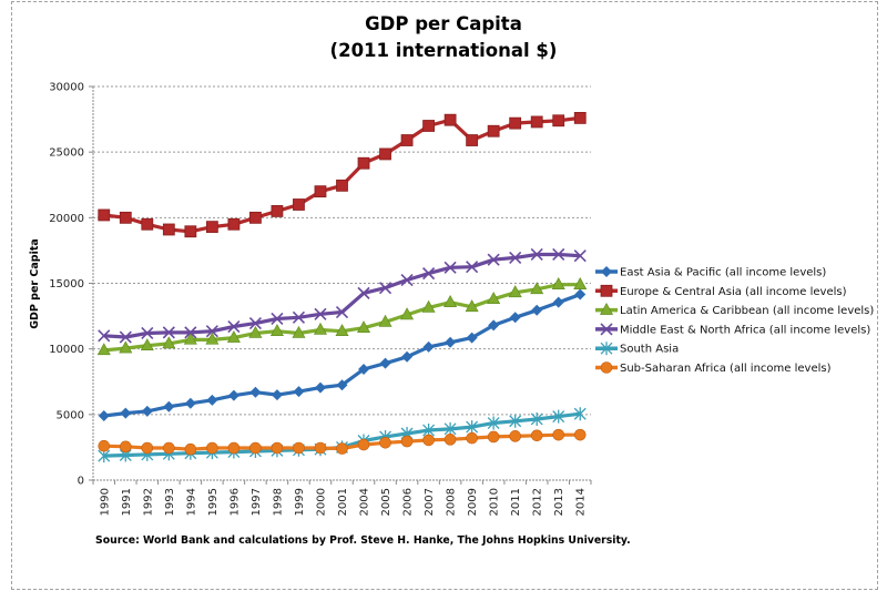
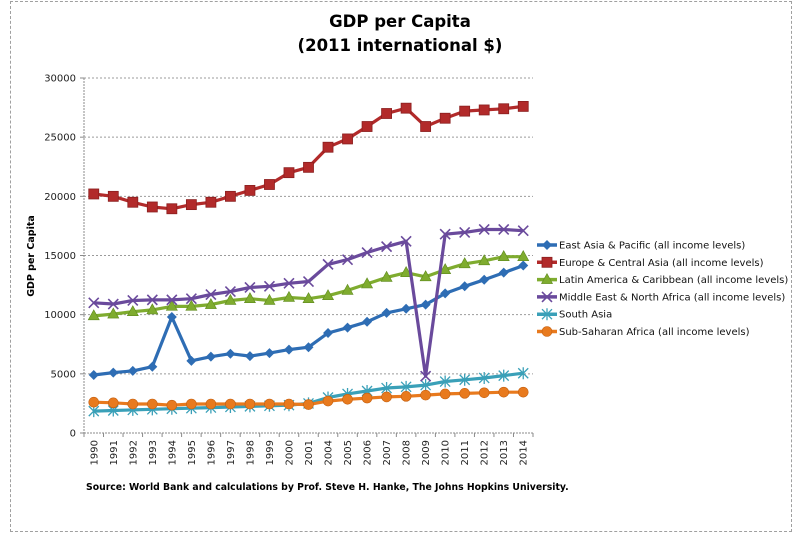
East Asia & Pacific (all income levels)/1994: 5800 -> 9800
Middle East & North Africa (all income levels)/2009: 16200 -> 4800
